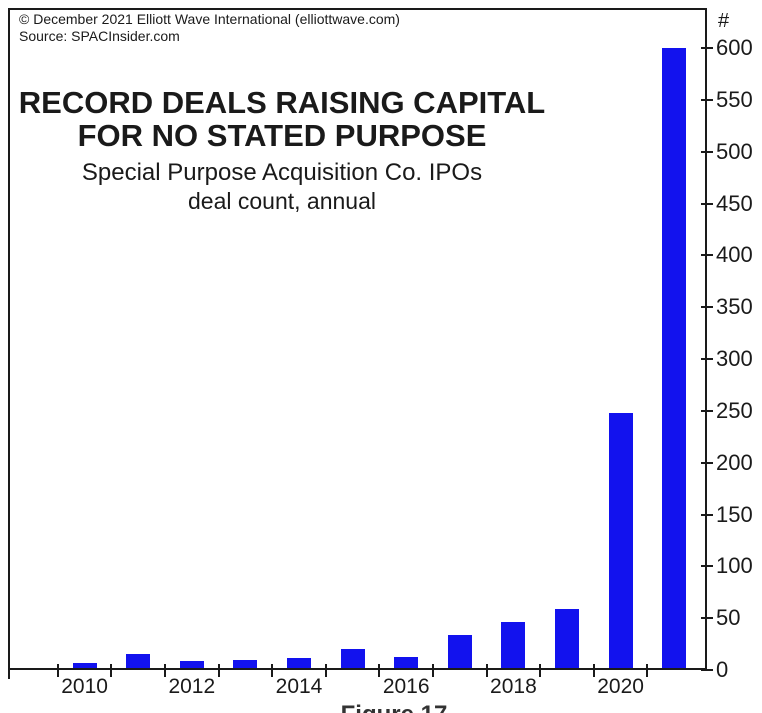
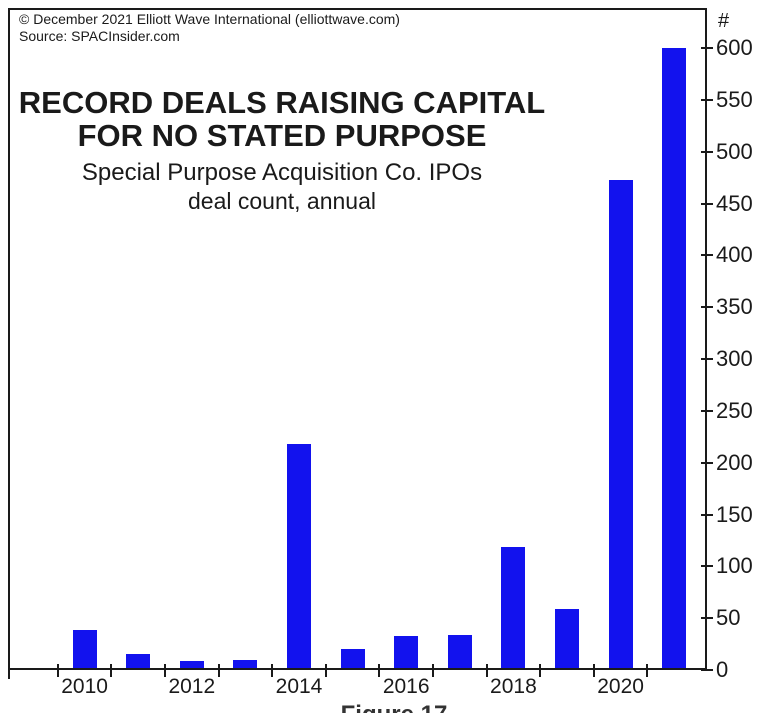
2010: 7 -> 39
2014: 12 -> 218
2016: 13 -> 33
2018: 46 -> 119
2020: 248 -> 473
